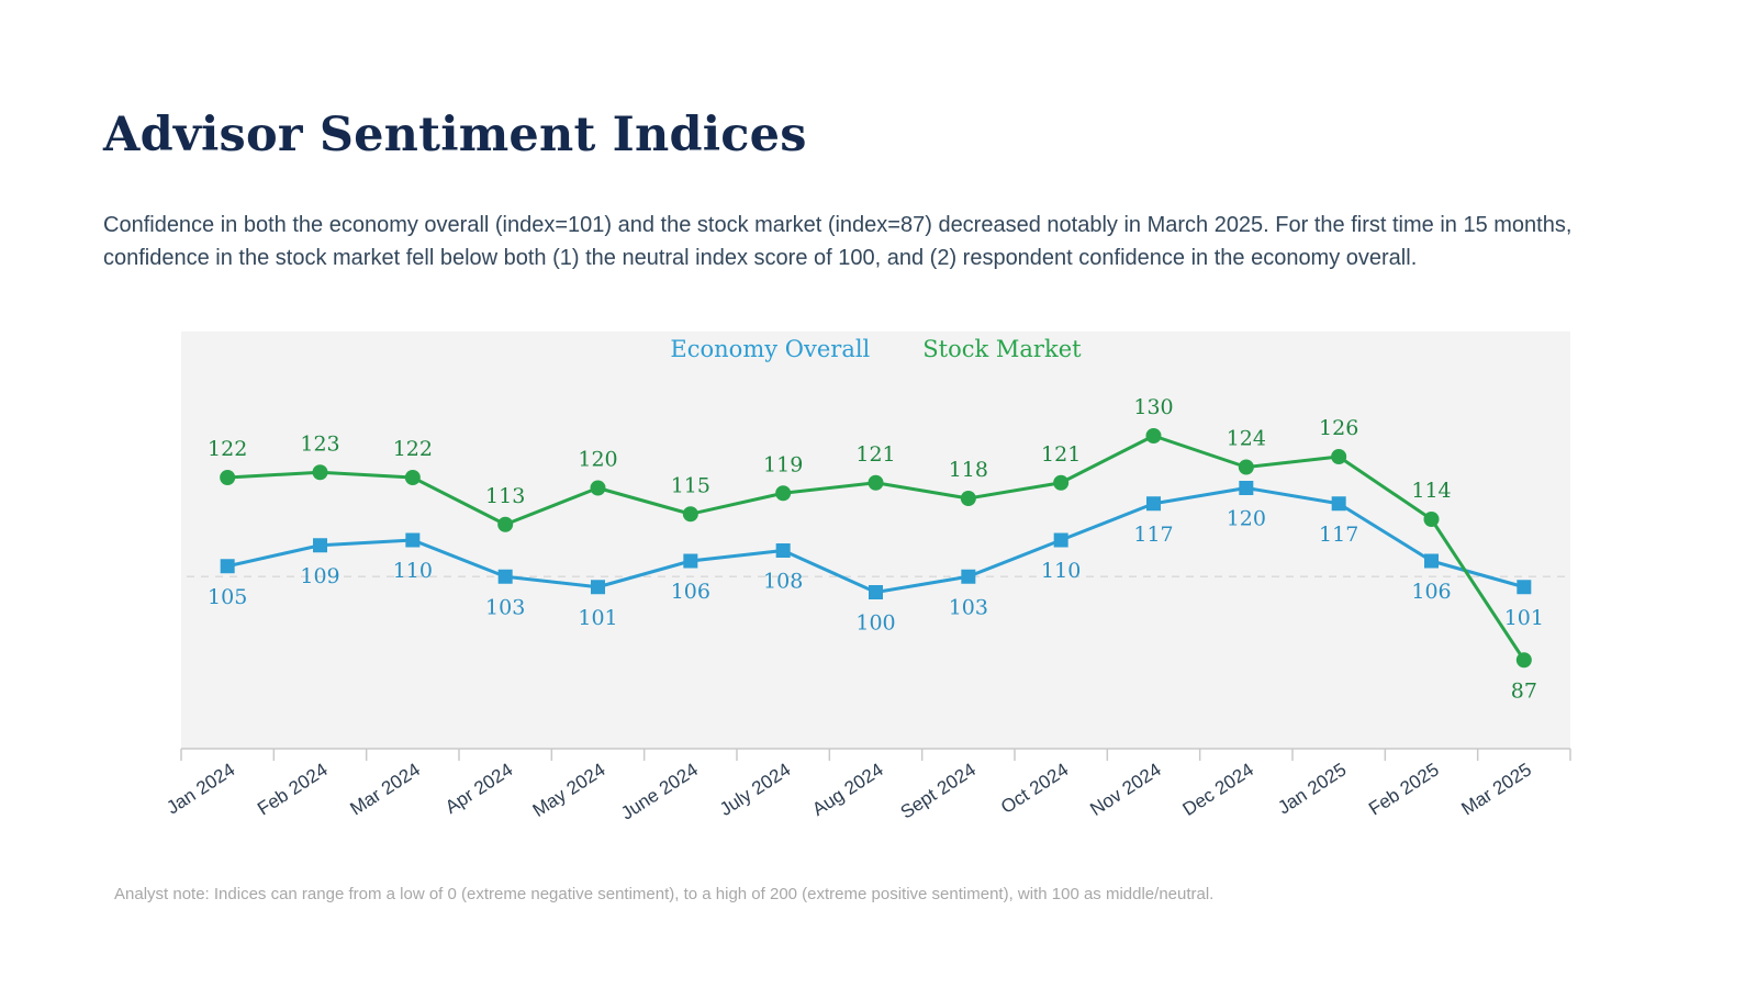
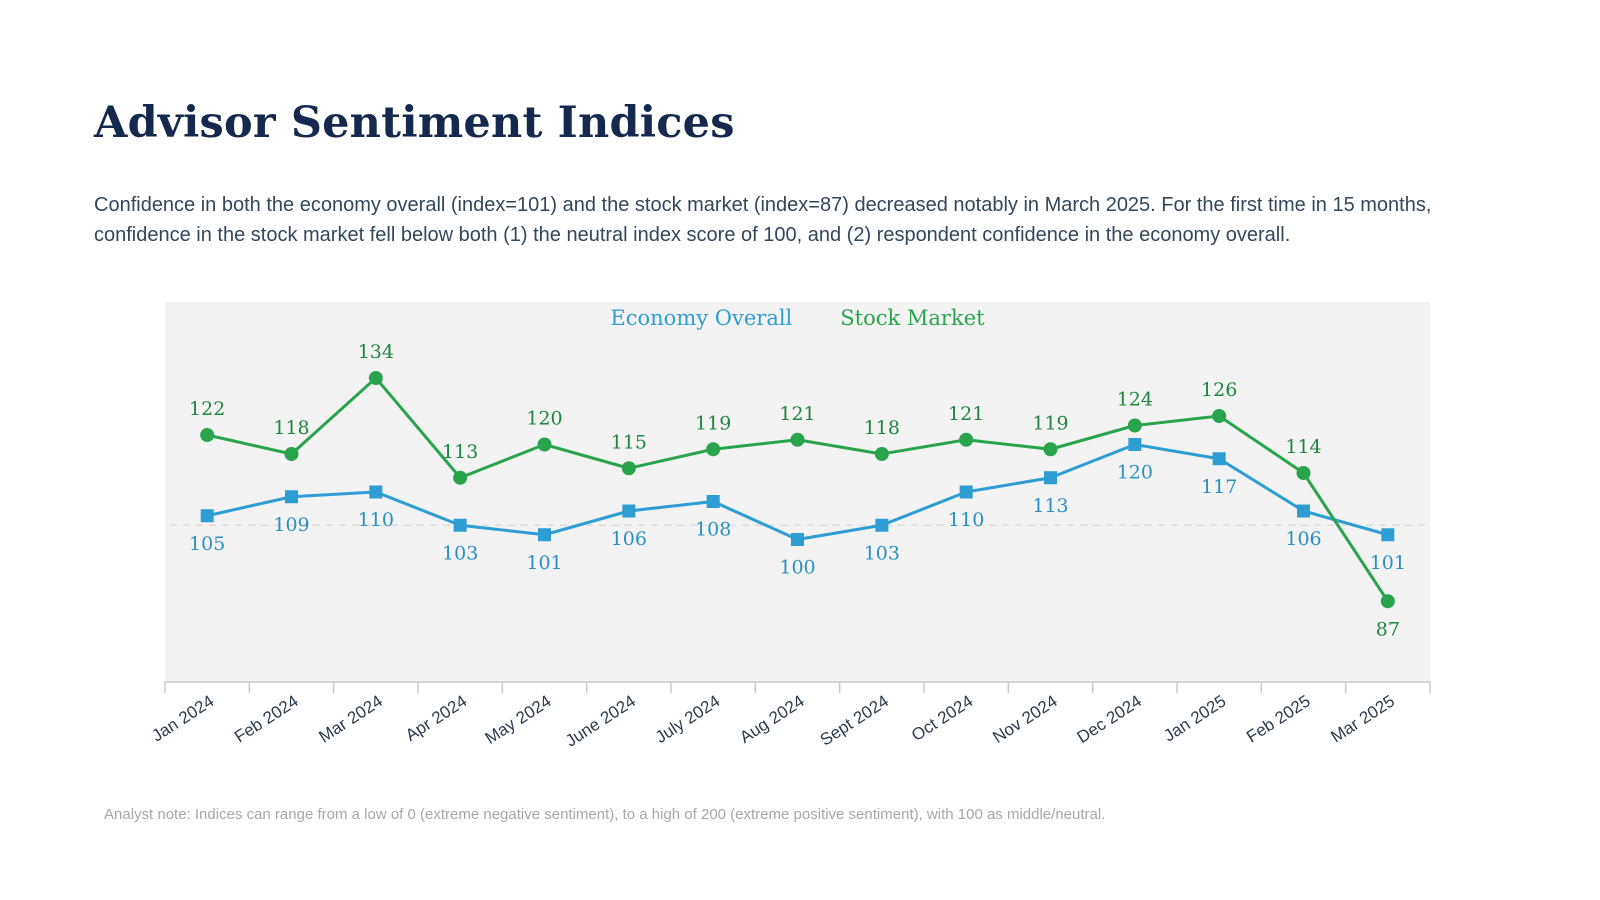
Stock Market/Feb 2024: 123 -> 118
Stock Market/Mar 2024: 122 -> 134
Economy Overall/Nov 2024: 117 -> 113
Stock Market/Nov 2024: 130 -> 119
